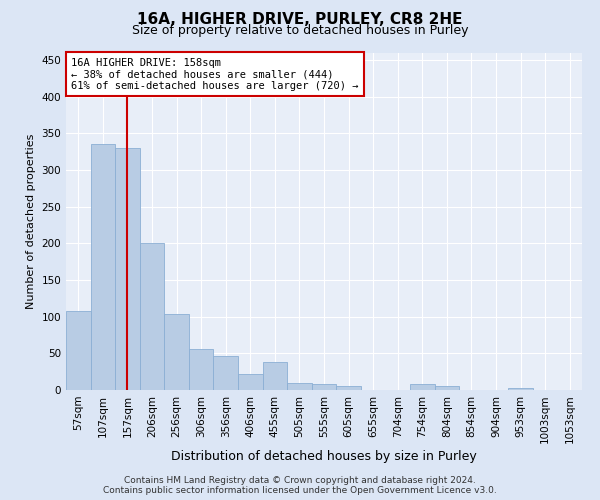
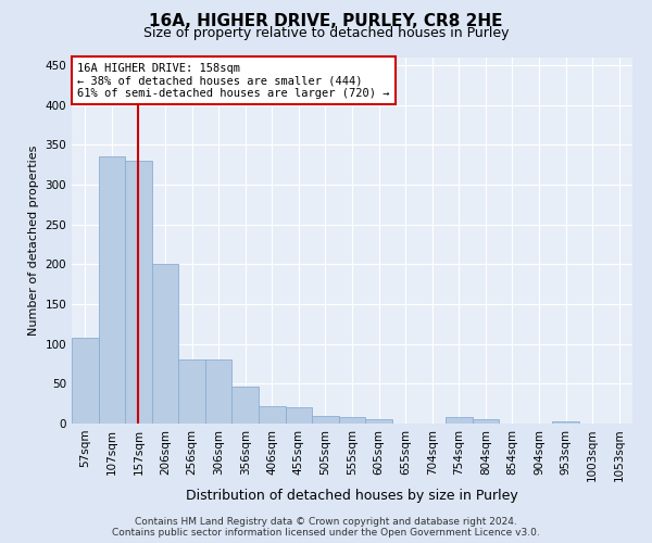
256sqm: 104 -> 80
306sqm: 56 -> 80
455sqm: 38 -> 20
